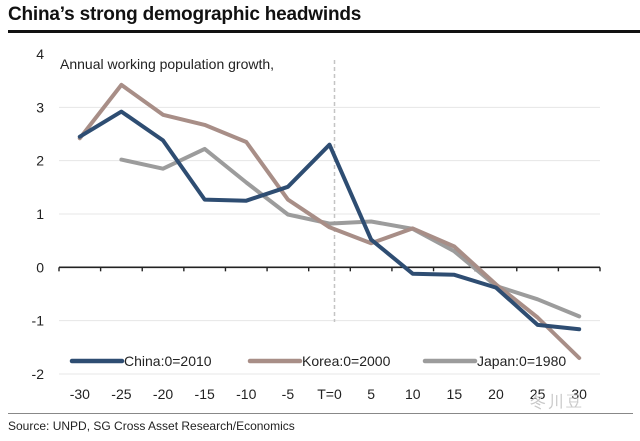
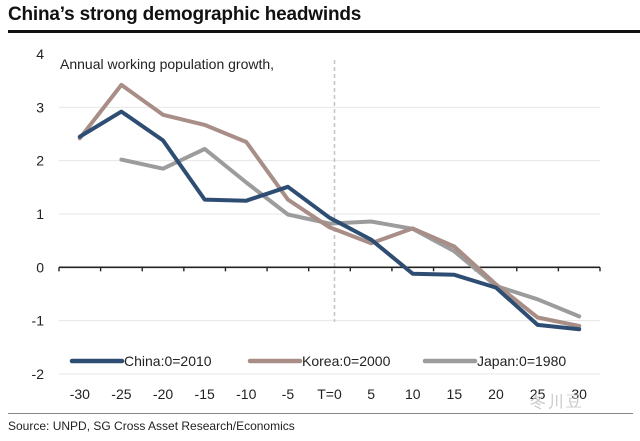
China:0=2010/T=0: 2.3 -> 0.9
Korea:0=2000/30: -1.7 -> -1.1
